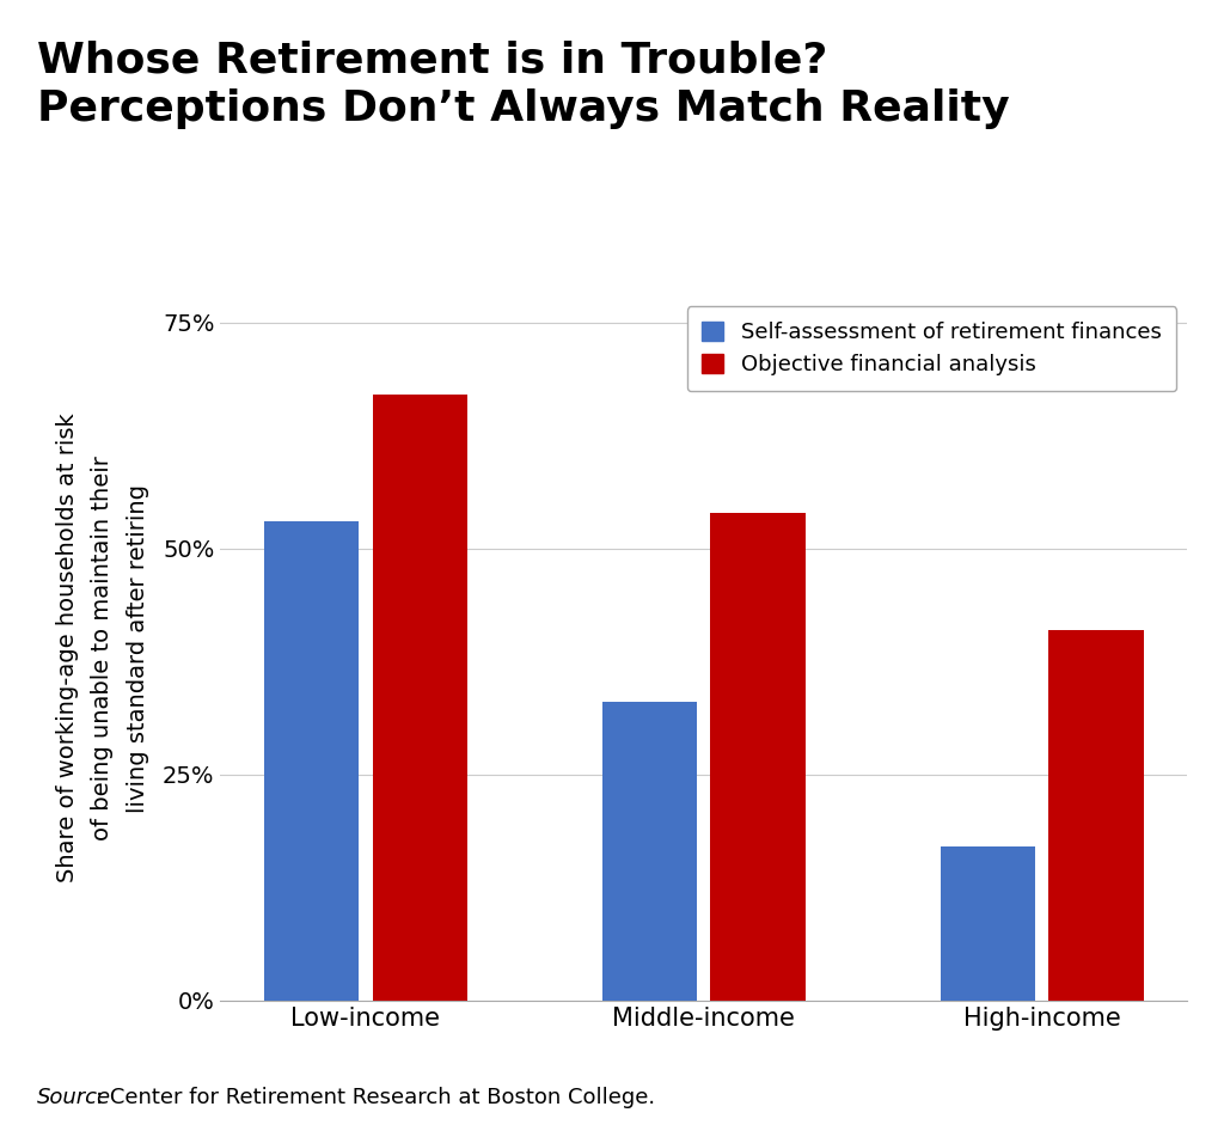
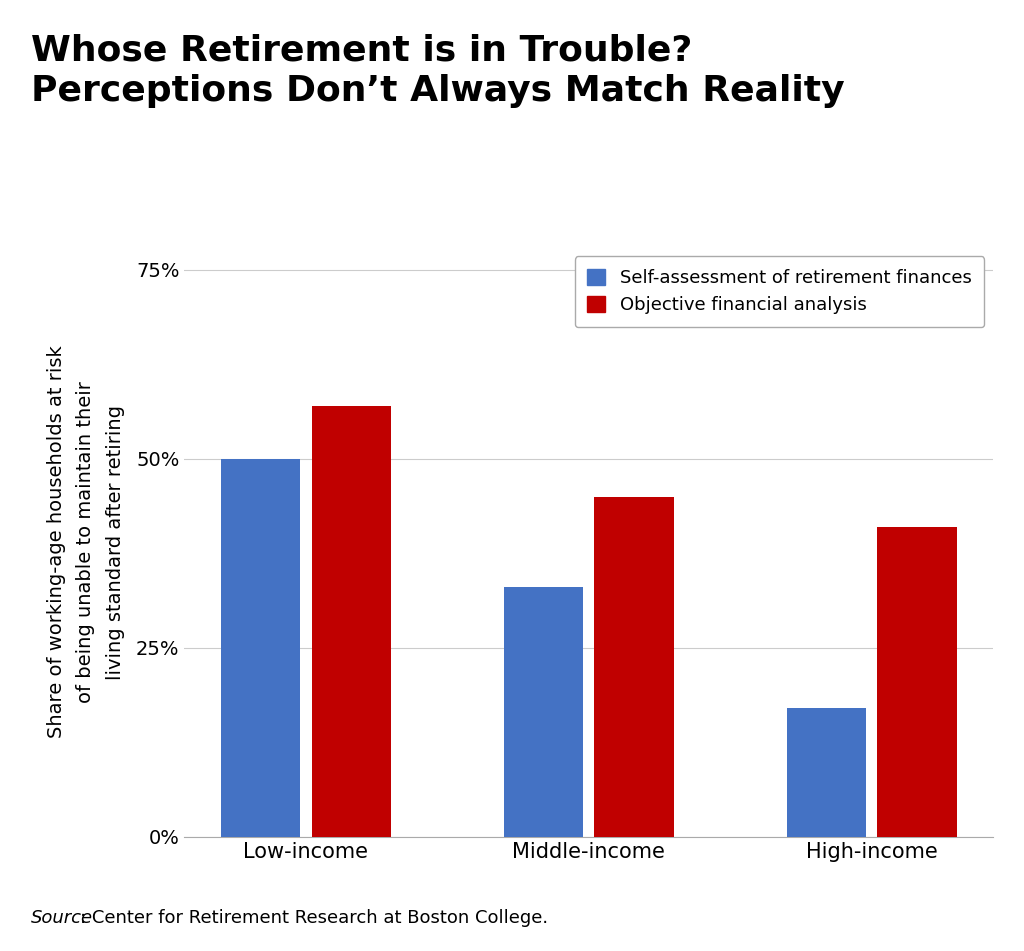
Self-assessment of retirement finances/Low-income: 53% -> 50%
Objective financial analysis/Low-income: 67% -> 57%
Objective financial analysis/Middle-income: 54% -> 45%
